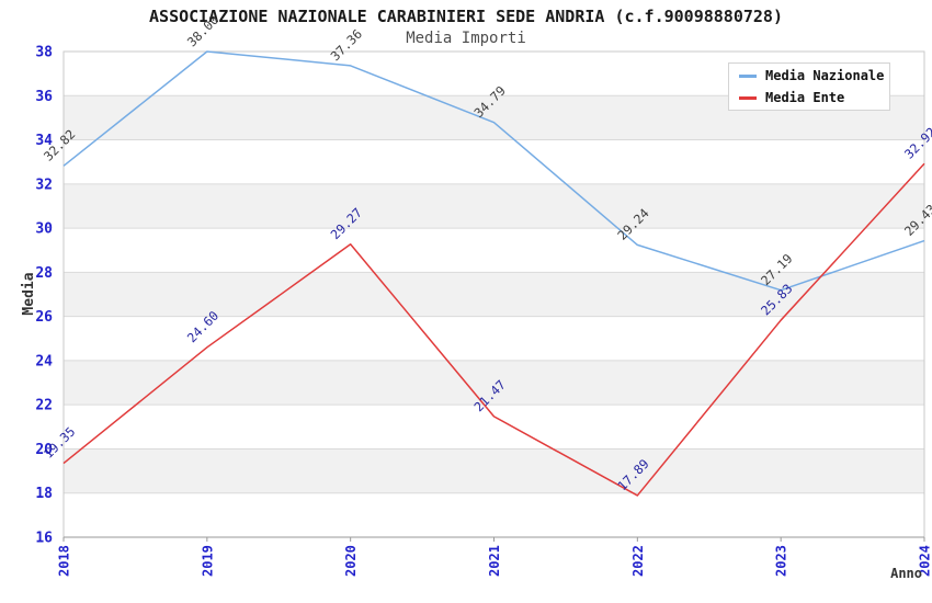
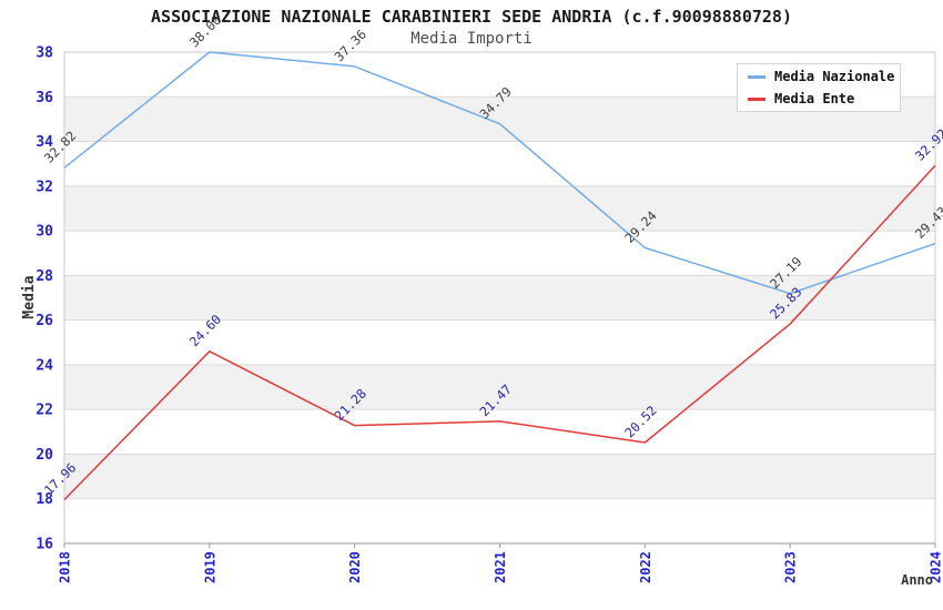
Media Ente/2018: 19.35 -> 17.96
Media Ente/2020: 29.27 -> 21.28
Media Ente/2022: 17.89 -> 20.52
